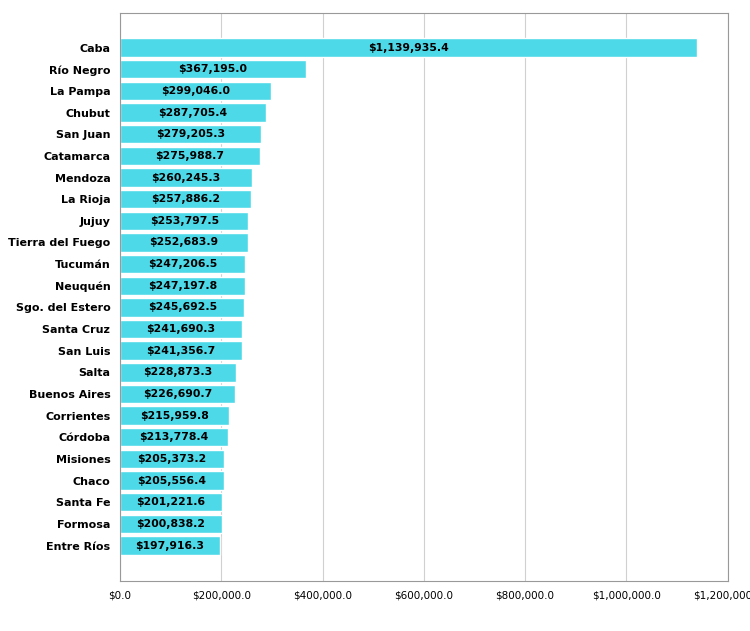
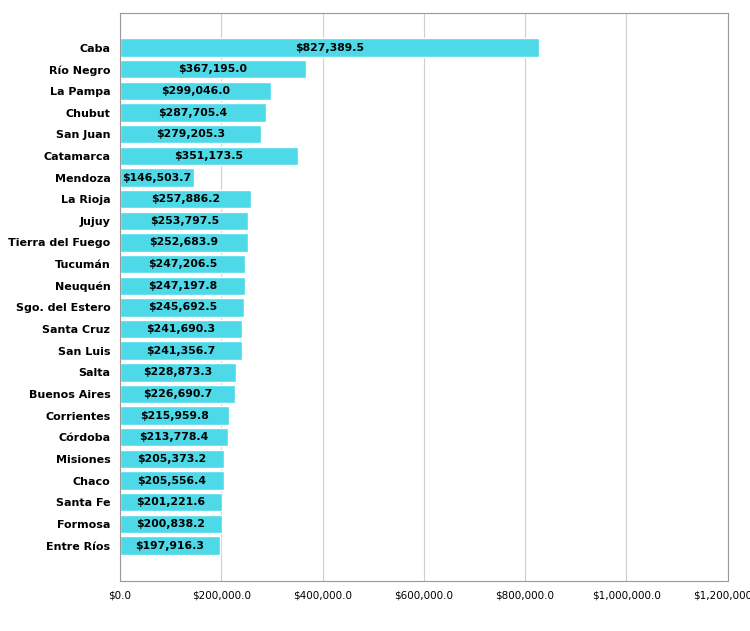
Caba: $1,139,935.4 -> $827,389.5
Catamarca: $275,988.7 -> $351,173.5
Mendoza: $260,245.3 -> $146,503.7
